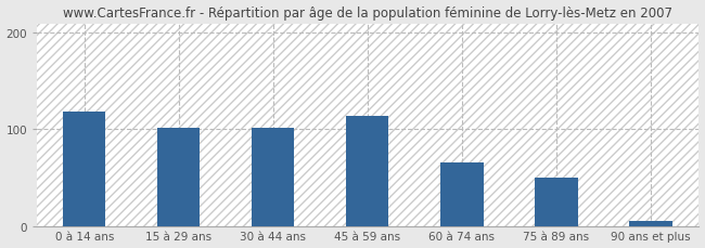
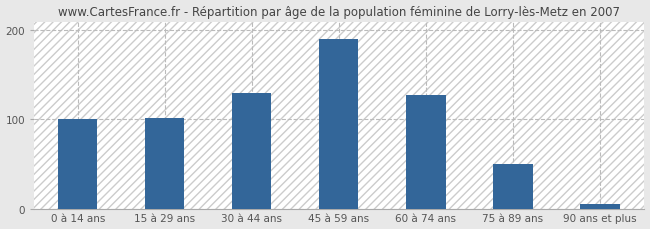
0 à 14 ans: 118 -> 101
30 à 44 ans: 102 -> 130
45 à 59 ans: 114 -> 190
60 à 74 ans: 66 -> 128
